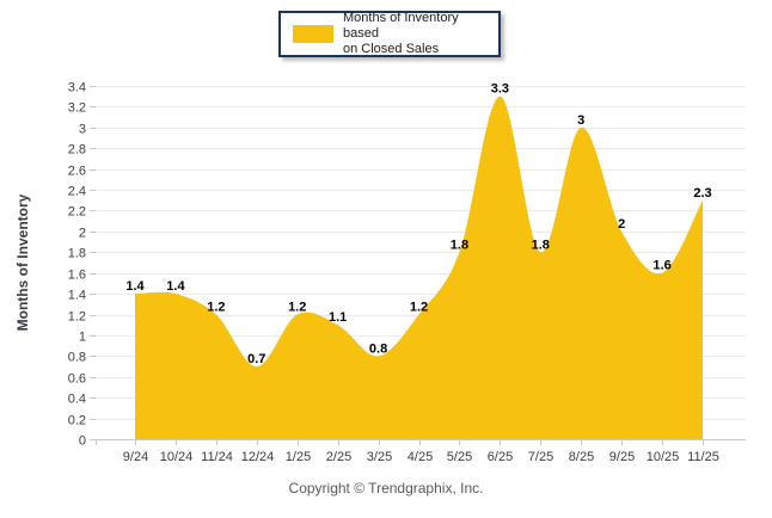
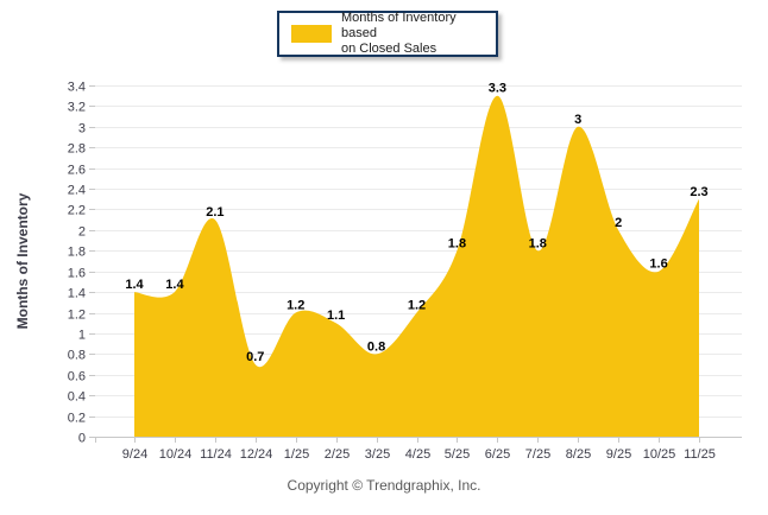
11/24: 1.2 -> 2.1
